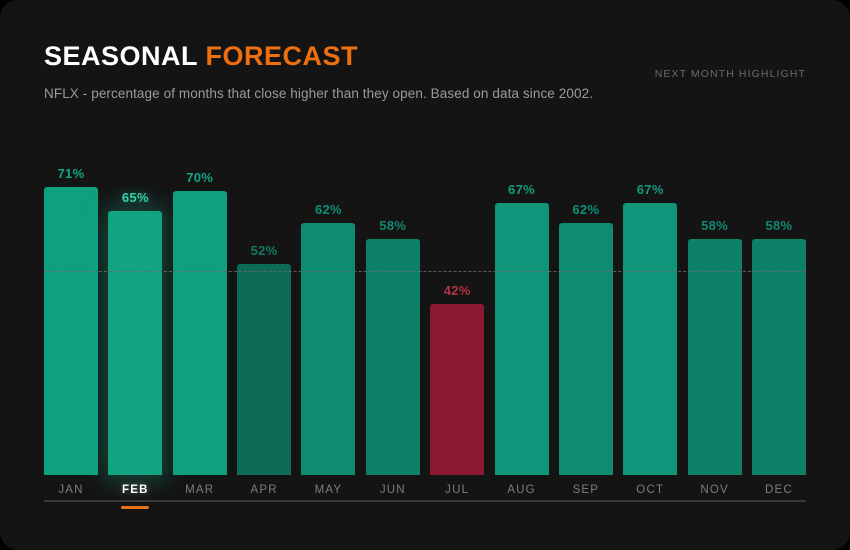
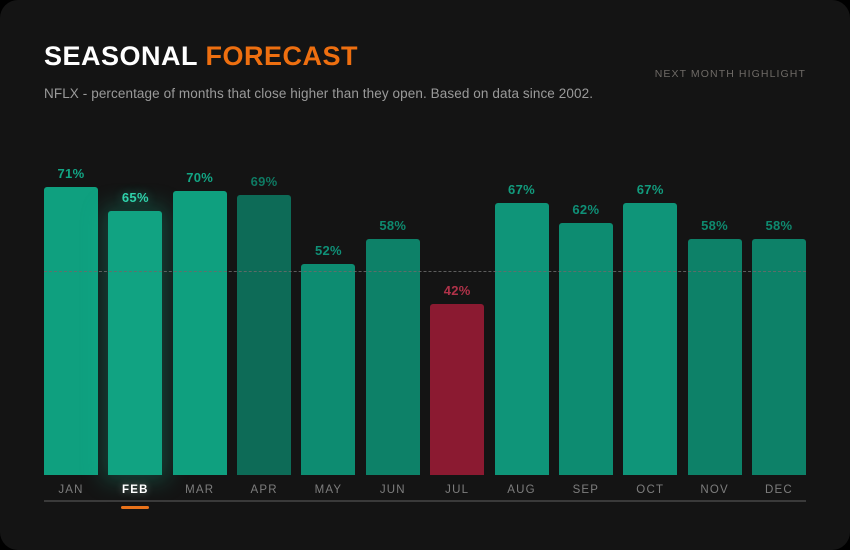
APR: 52% -> 69%
MAY: 62% -> 52%
